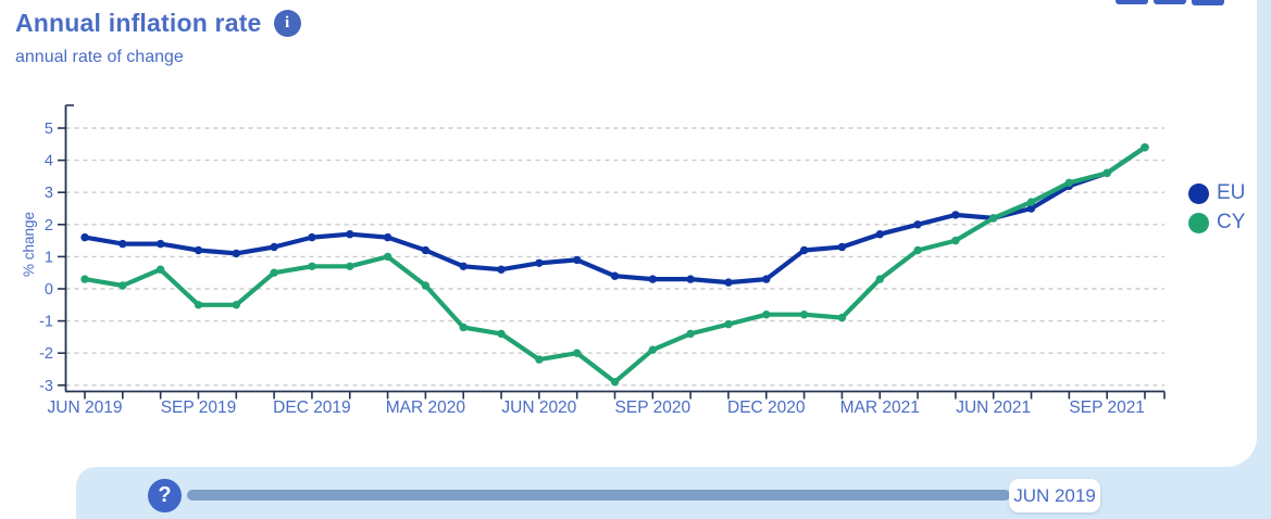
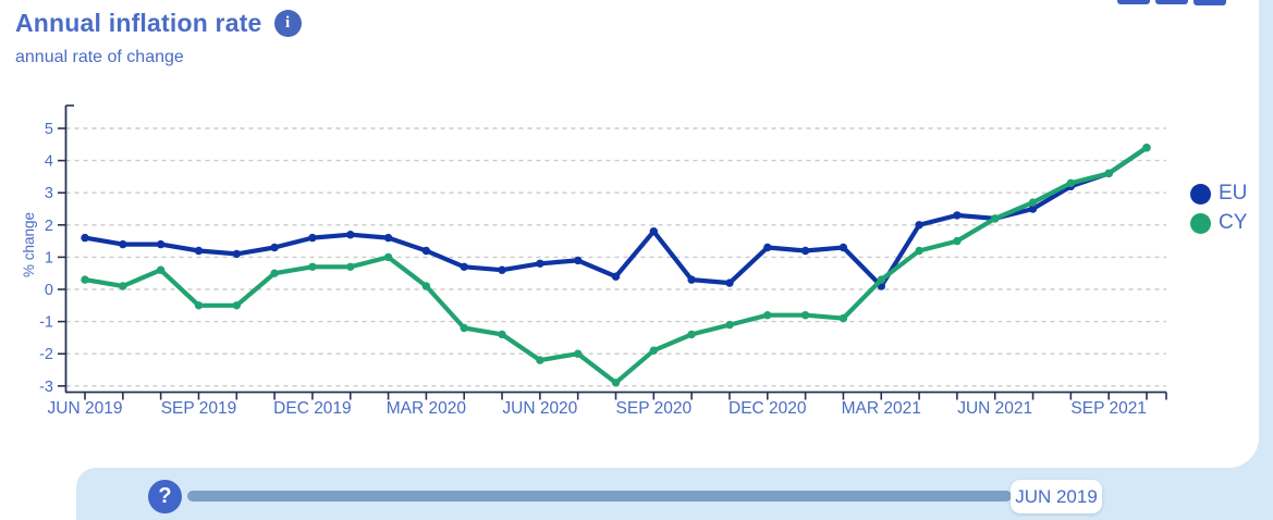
EU/SEP 2020: 0.3 -> 1.8
EU/DEC 2020: 0.3 -> 1.3
EU/MAR 2021: 1.7 -> 0.1
